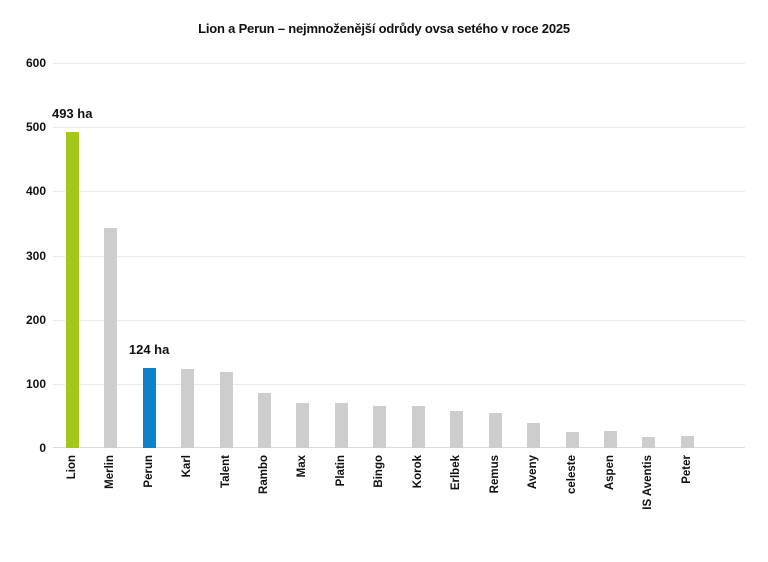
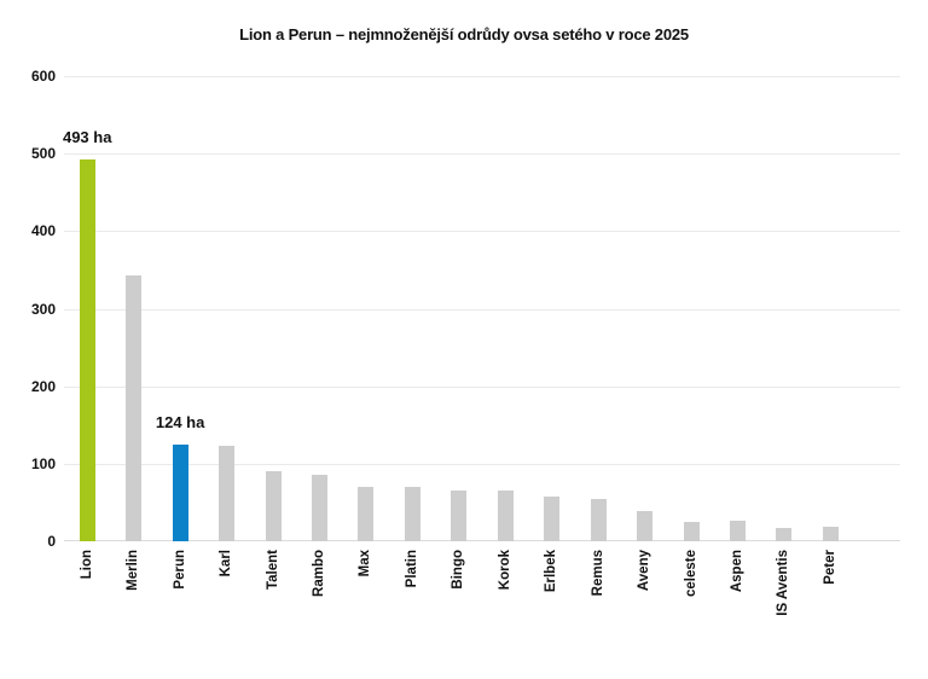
Talent: 120 -> 90
